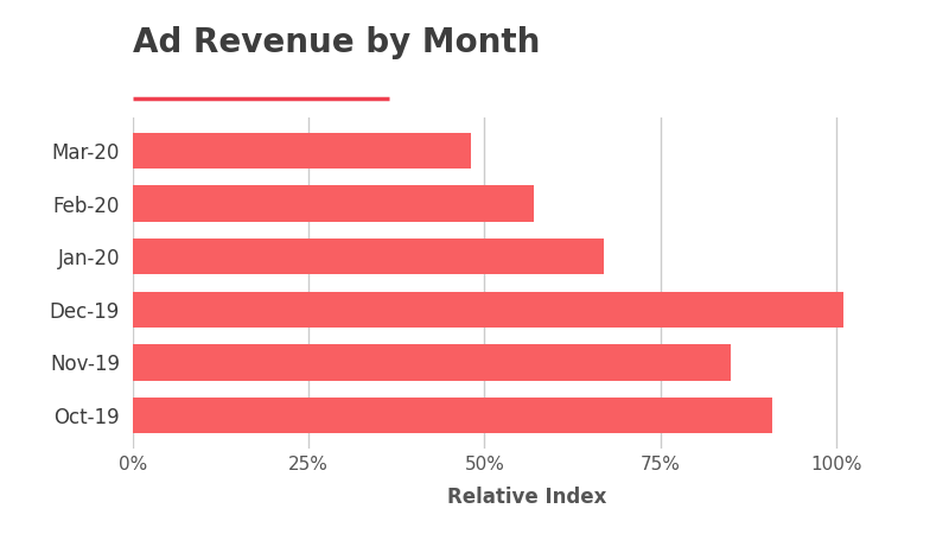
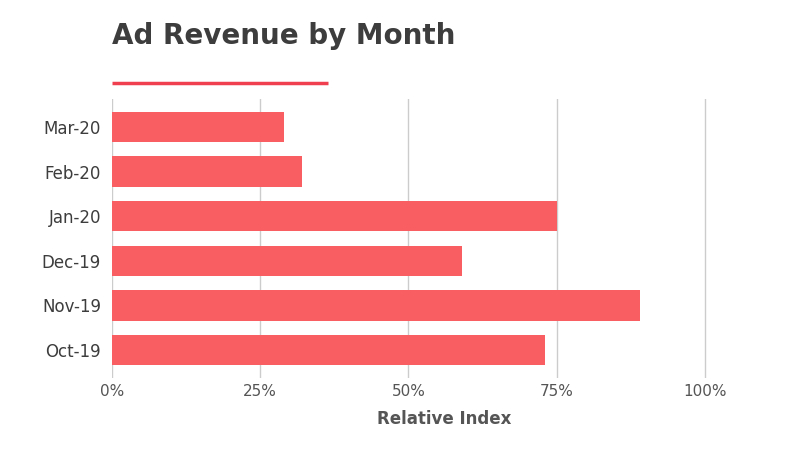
Mar-20: 48% -> 29%
Feb-20: 57% -> 32%
Jan-20: 67% -> 75%
Dec-19: 101% -> 59%
Nov-19: 85% -> 89%
Oct-19: 91% -> 73%
